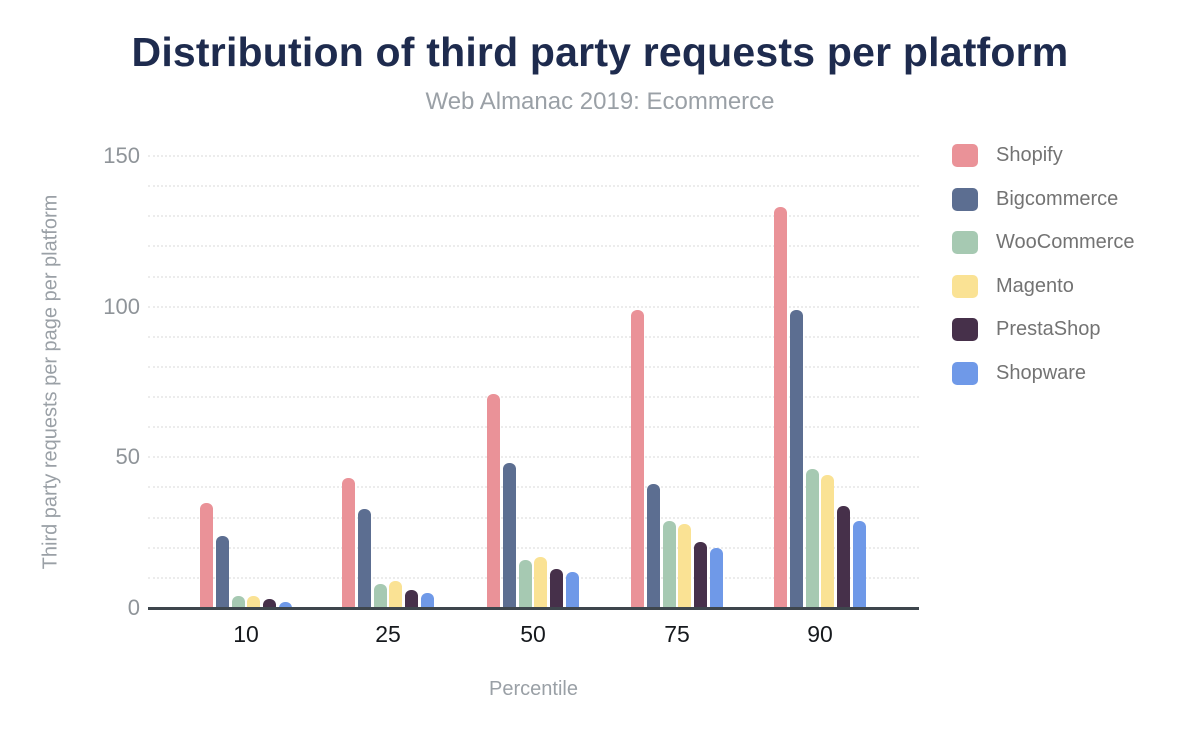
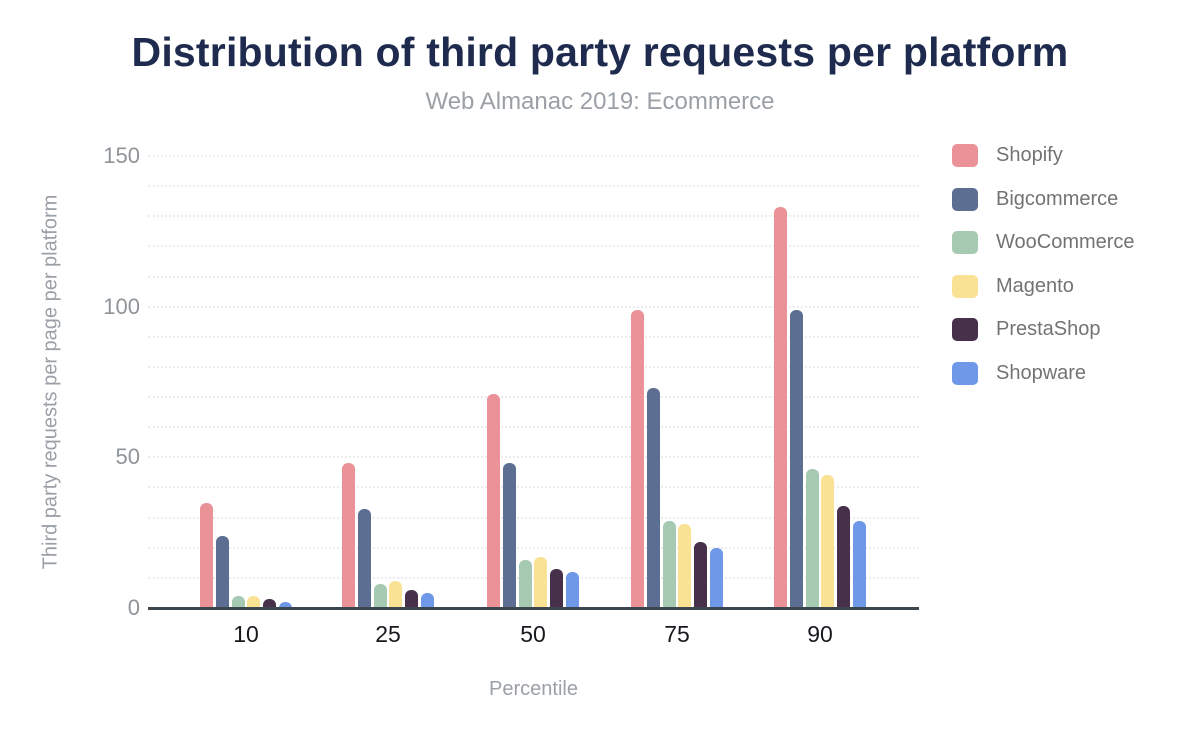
Shopify/25: 43 -> 48
Bigcommerce/75: 41 -> 73
